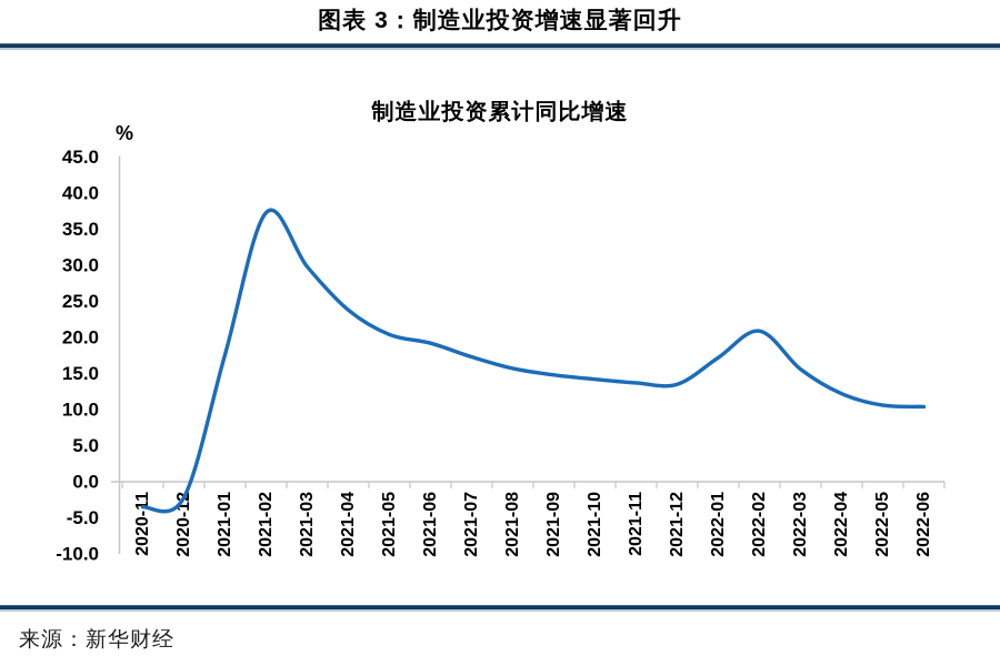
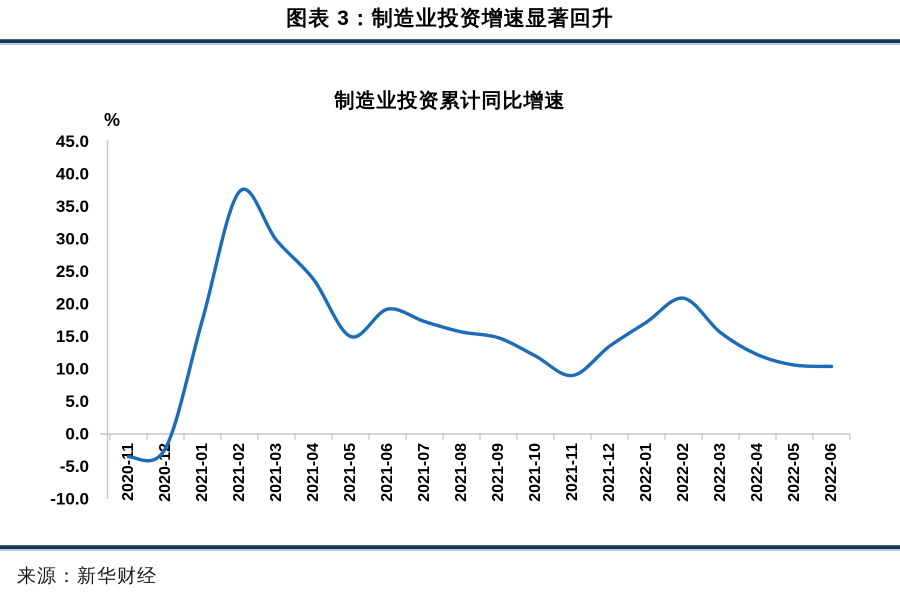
2021-05: 20 -> 15
2021-10: 14 -> 12
2021-11: 14 -> 9
